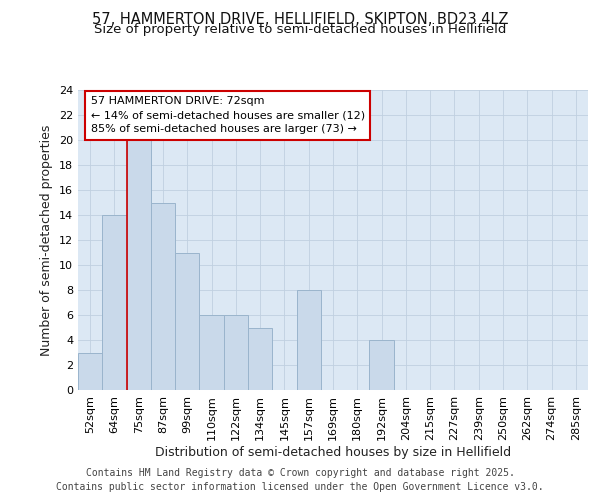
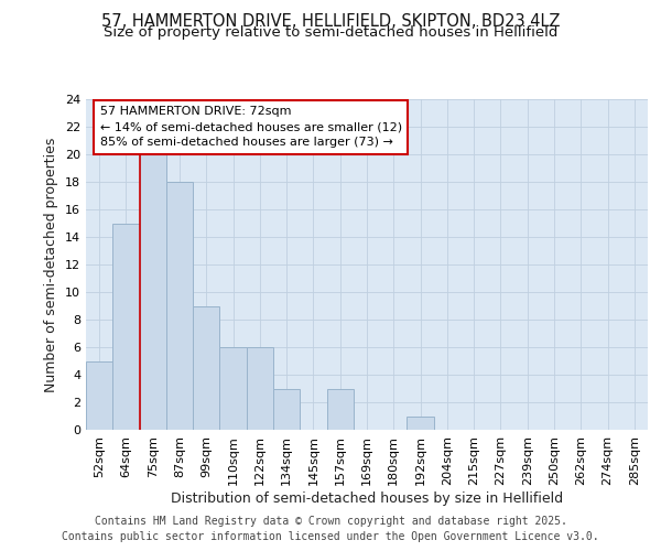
52sqm: 3 -> 5
64sqm: 14 -> 15
87sqm: 15 -> 18
99sqm: 11 -> 9
134sqm: 5 -> 3
157sqm: 8 -> 3
192sqm: 4 -> 1
